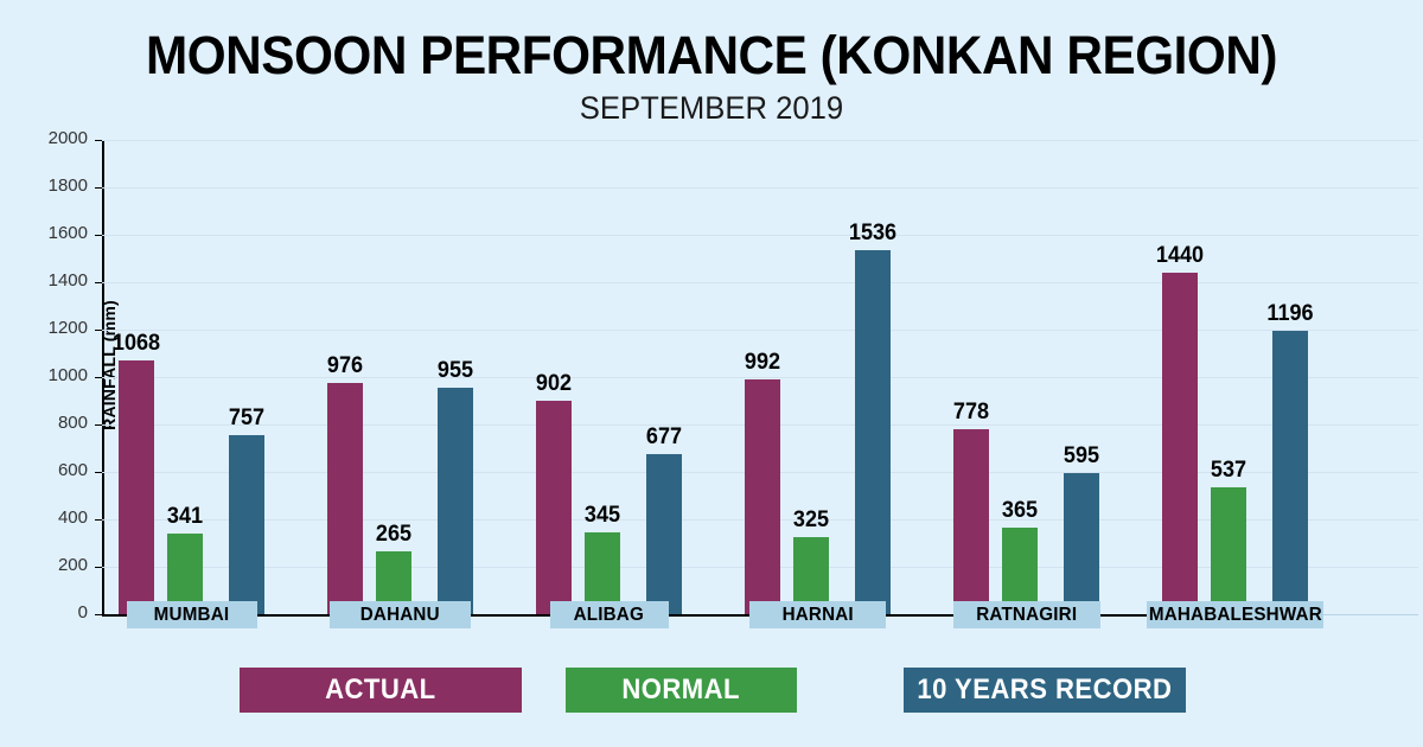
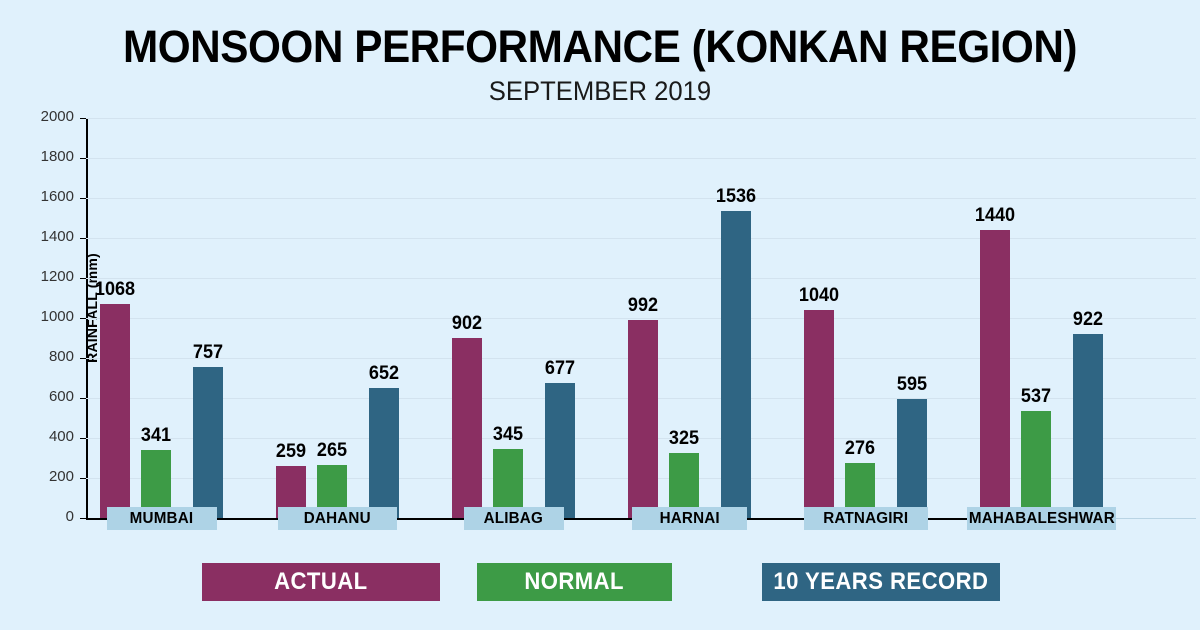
ACTUAL/DAHANU: 976 -> 259
10 YEARS RECORD/DAHANU: 955 -> 652
ACTUAL/RATNAGIRI: 778 -> 1040
NORMAL/RATNAGIRI: 365 -> 276
10 YEARS RECORD/MAHABALESHWAR: 1196 -> 922
